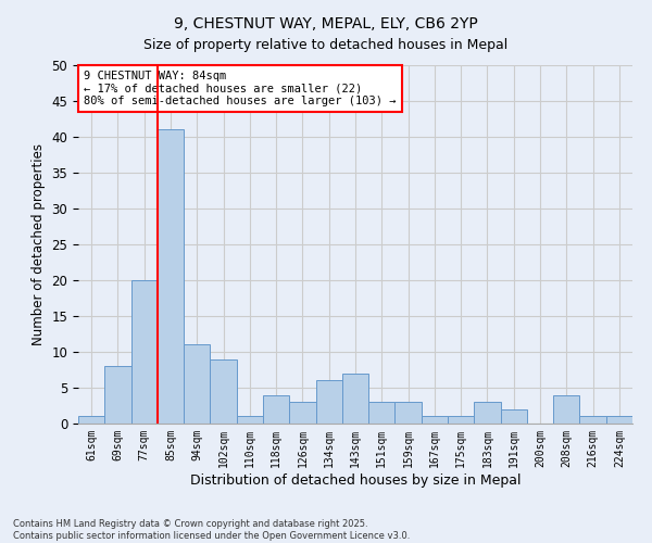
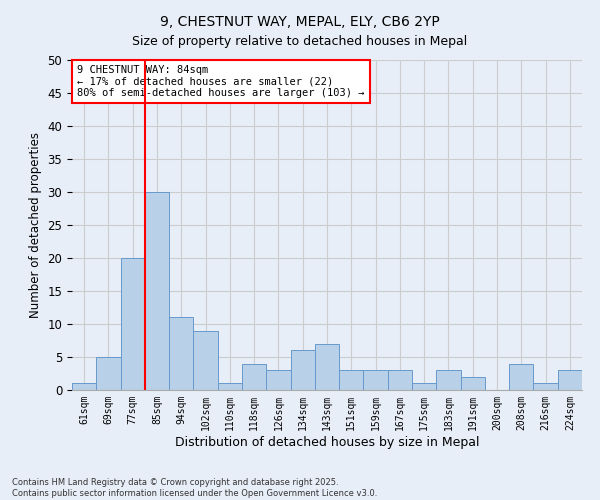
69sqm: 8 -> 5
85sqm: 41 -> 30
167sqm: 1 -> 3
224sqm: 1 -> 3
